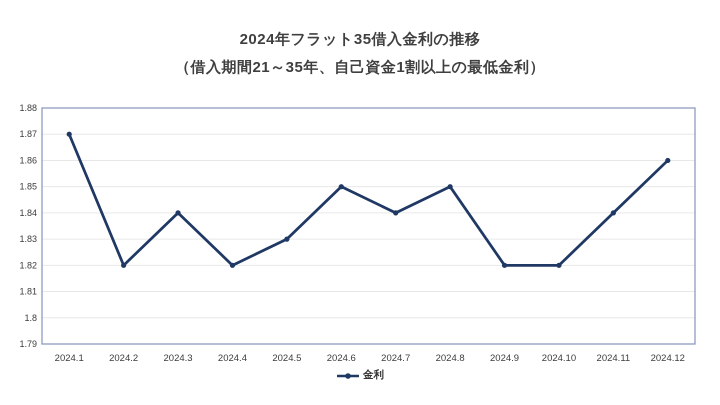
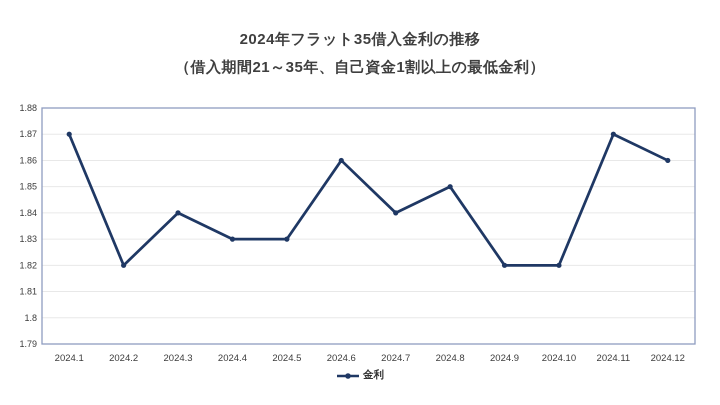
2024.4: 1.82 -> 1.83
2024.6: 1.85 -> 1.86
2024.11: 1.84 -> 1.87
